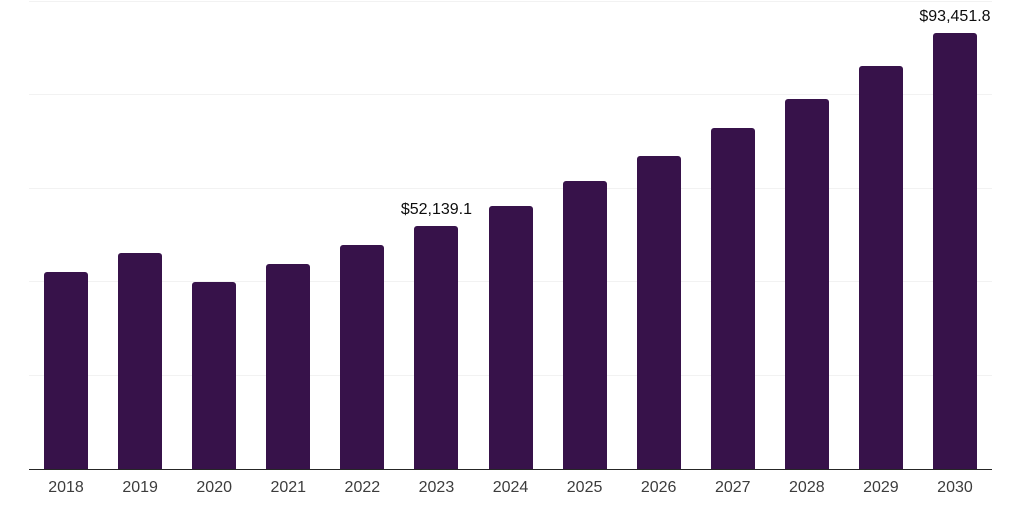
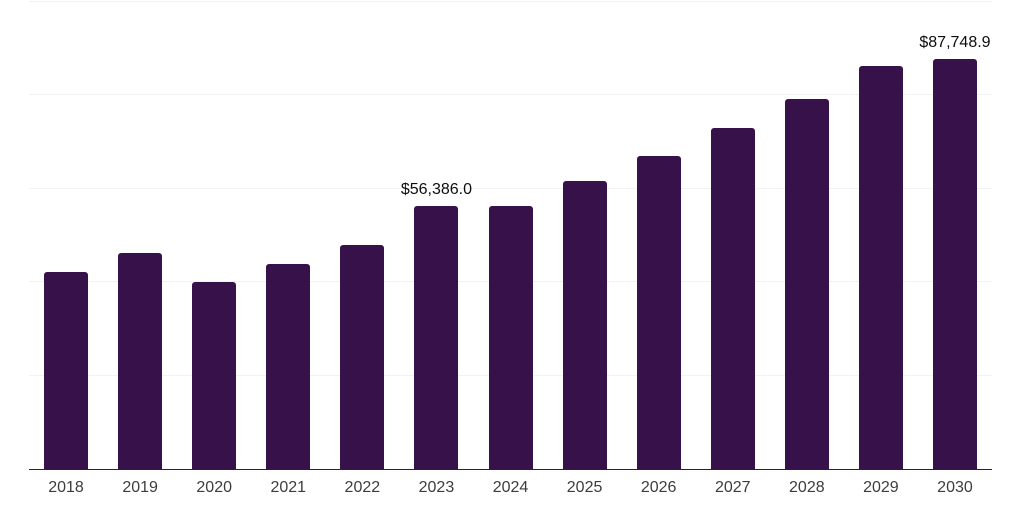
2023: $52,139.1 -> $56,386.0
2030: $93,451.8 -> $87,748.9
